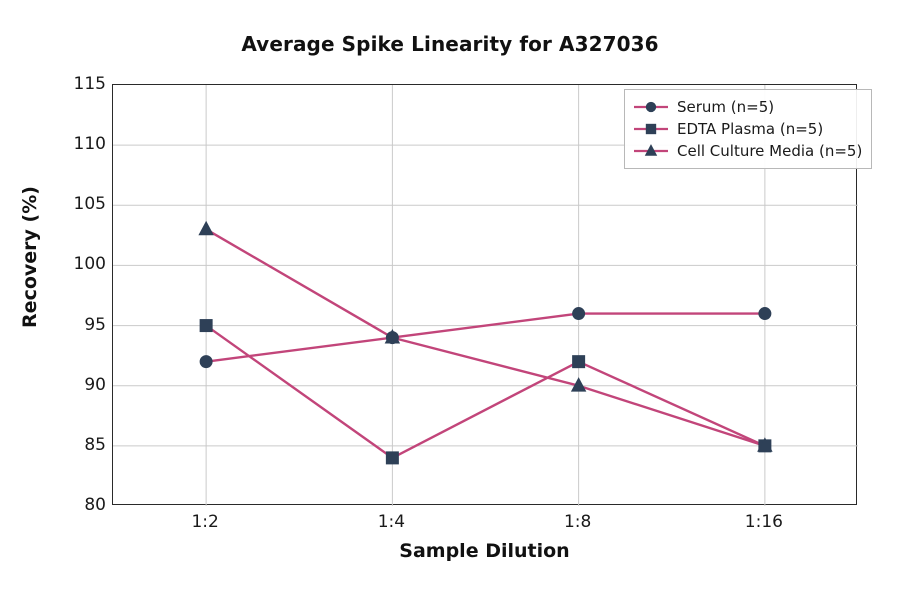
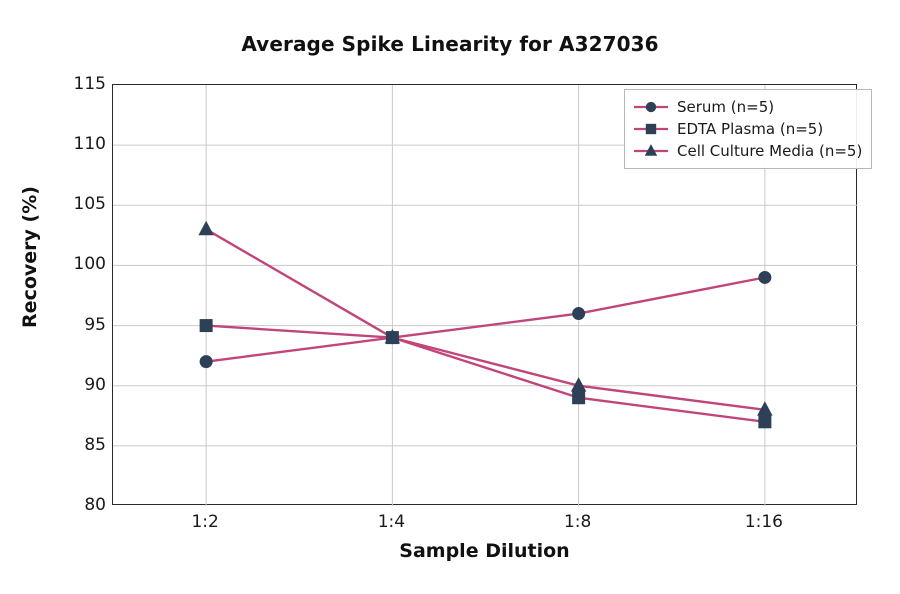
EDTA Plasma (n=5)/1:4: 84 -> 94
EDTA Plasma (n=5)/1:8: 92 -> 89
Serum (n=5)/1:16: 96 -> 99
EDTA Plasma (n=5)/1:16: 85 -> 87
Cell Culture Media (n=5)/1:16: 85 -> 88
